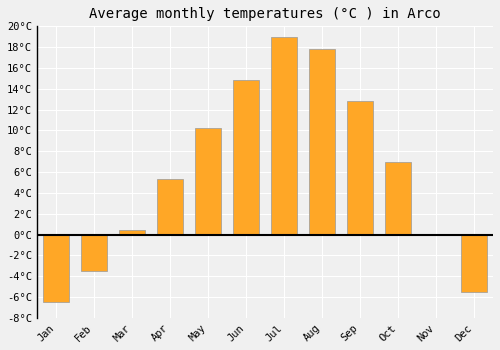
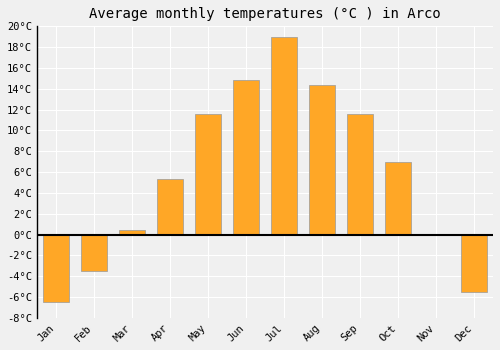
May: 10.2°C -> 11.6°C
Aug: 17.8°C -> 14.4°C
Sep: 12.8°C -> 11.6°C
